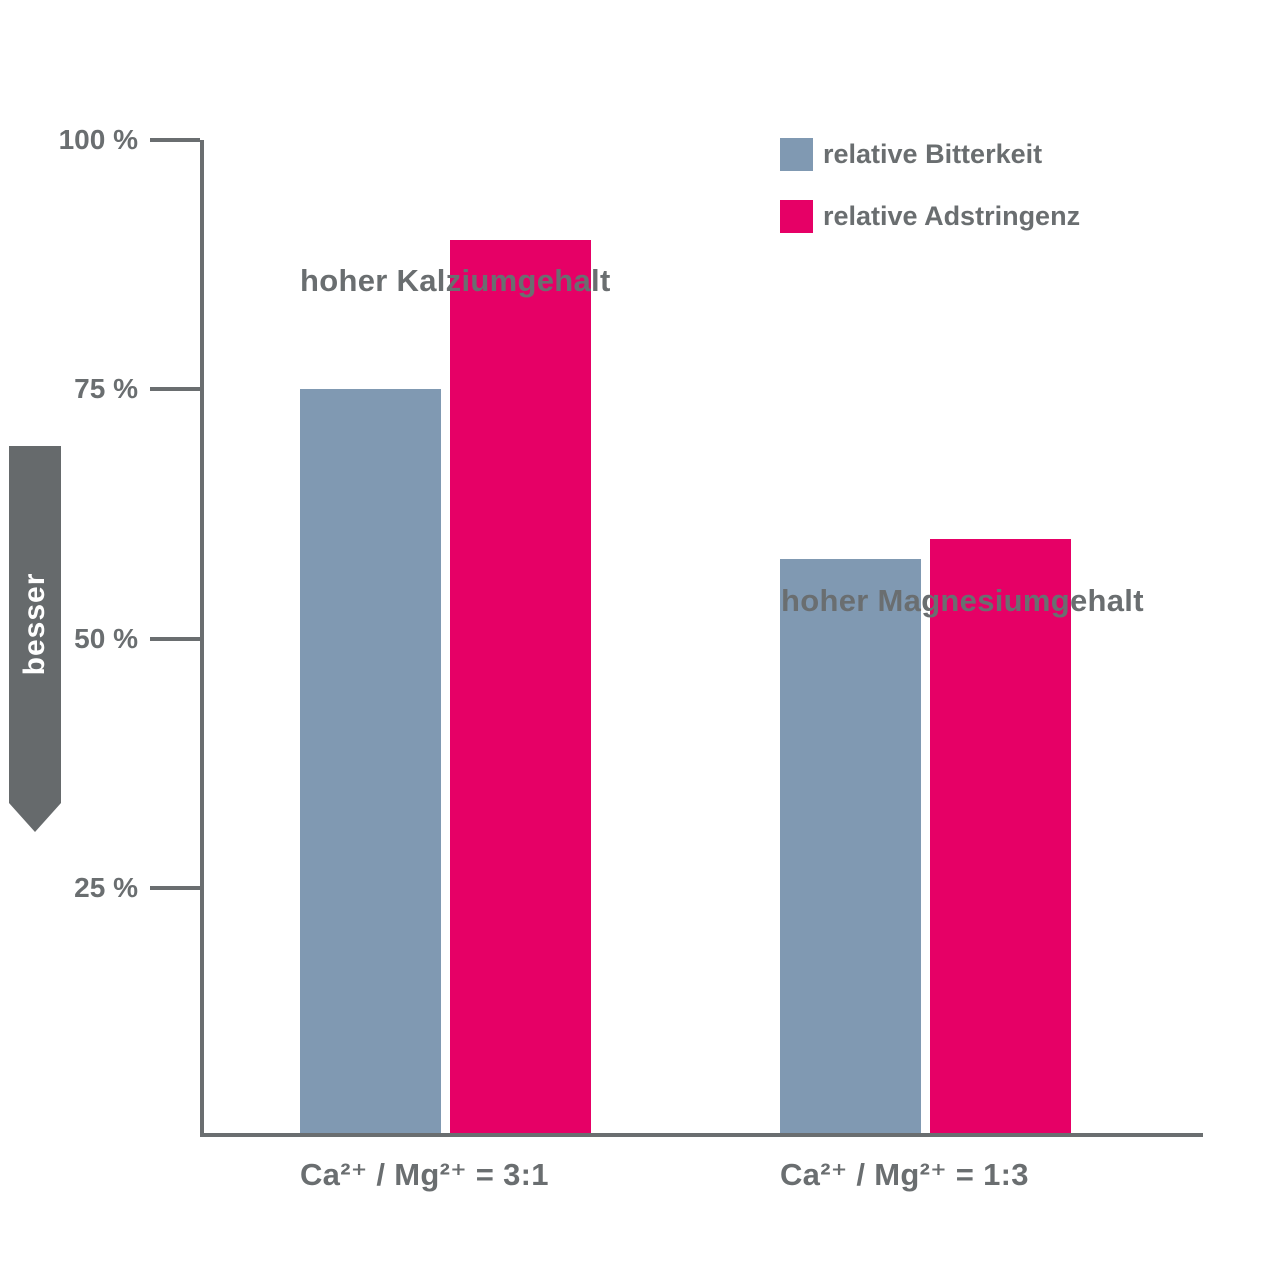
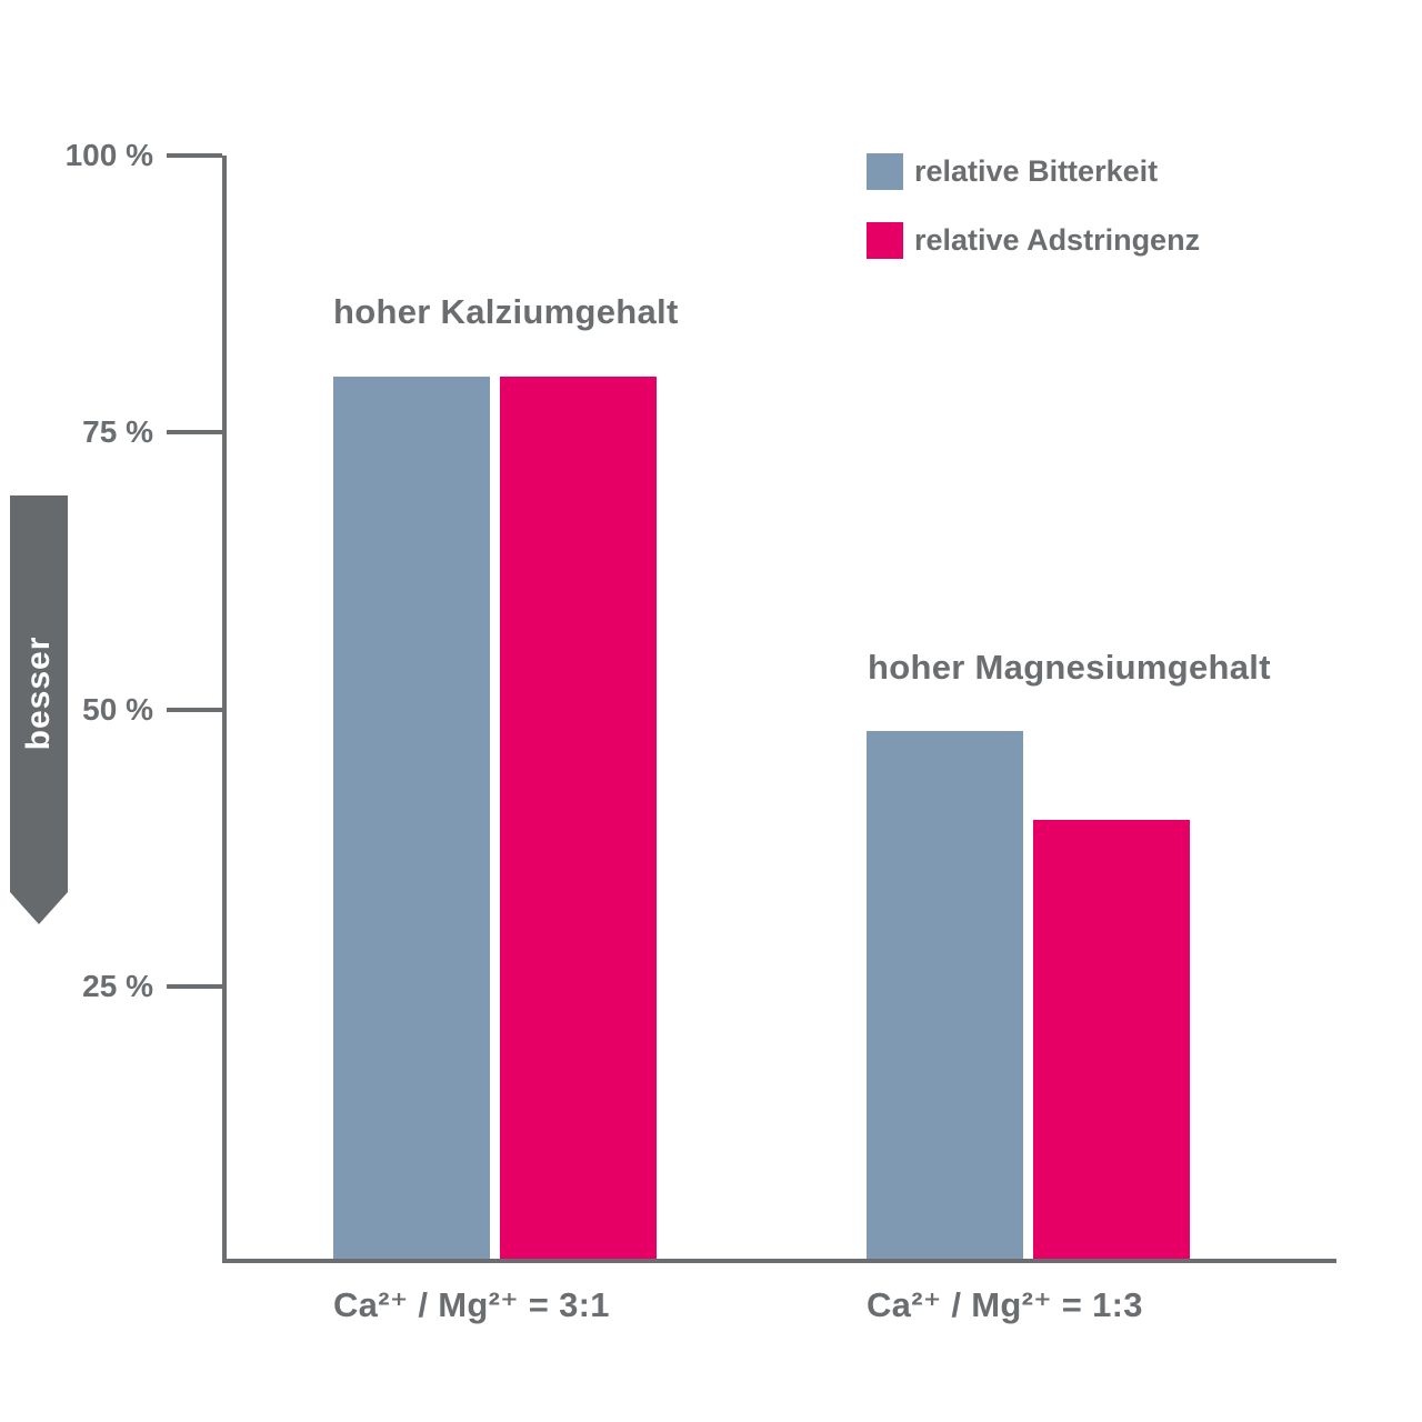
relative Bitterkeit/Ca²⁺ / Mg²⁺ = 3:1: 75% -> 80%
relative Adstringenz/Ca²⁺ / Mg²⁺ = 3:1: 90% -> 80%
relative Bitterkeit/Ca²⁺ / Mg²⁺ = 1:3: 58% -> 48%
relative Adstringenz/Ca²⁺ / Mg²⁺ = 1:3: 60% -> 40%
